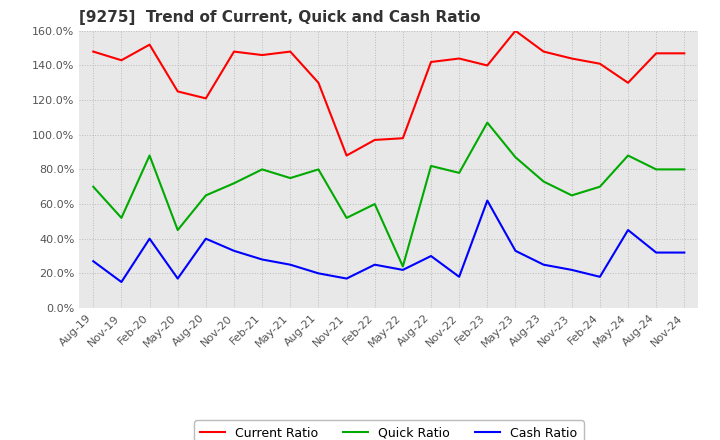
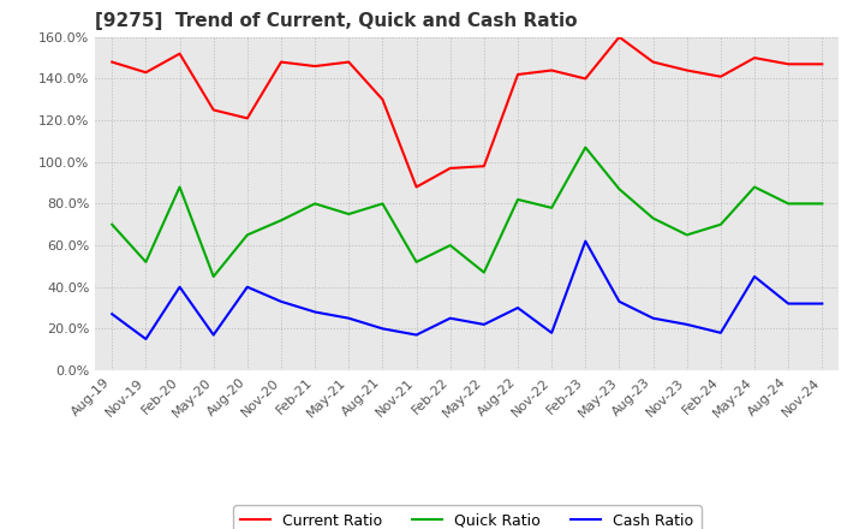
Quick Ratio/May-22: 24% -> 47%
Current Ratio/May-24: 130% -> 150%
